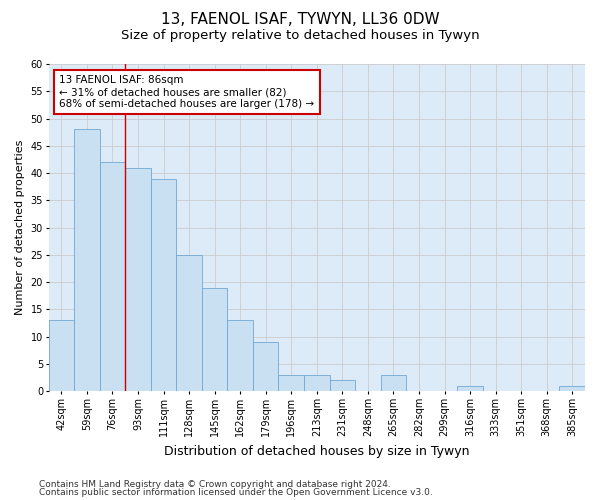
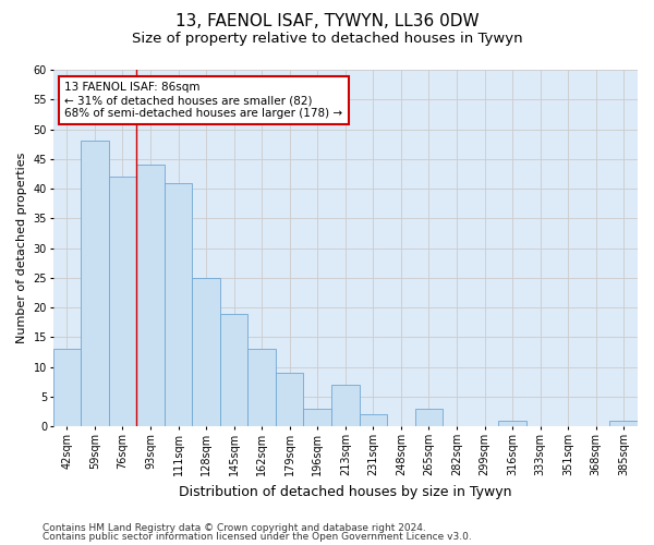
93sqm: 41 -> 44
111sqm: 39 -> 41
213sqm: 3 -> 7
